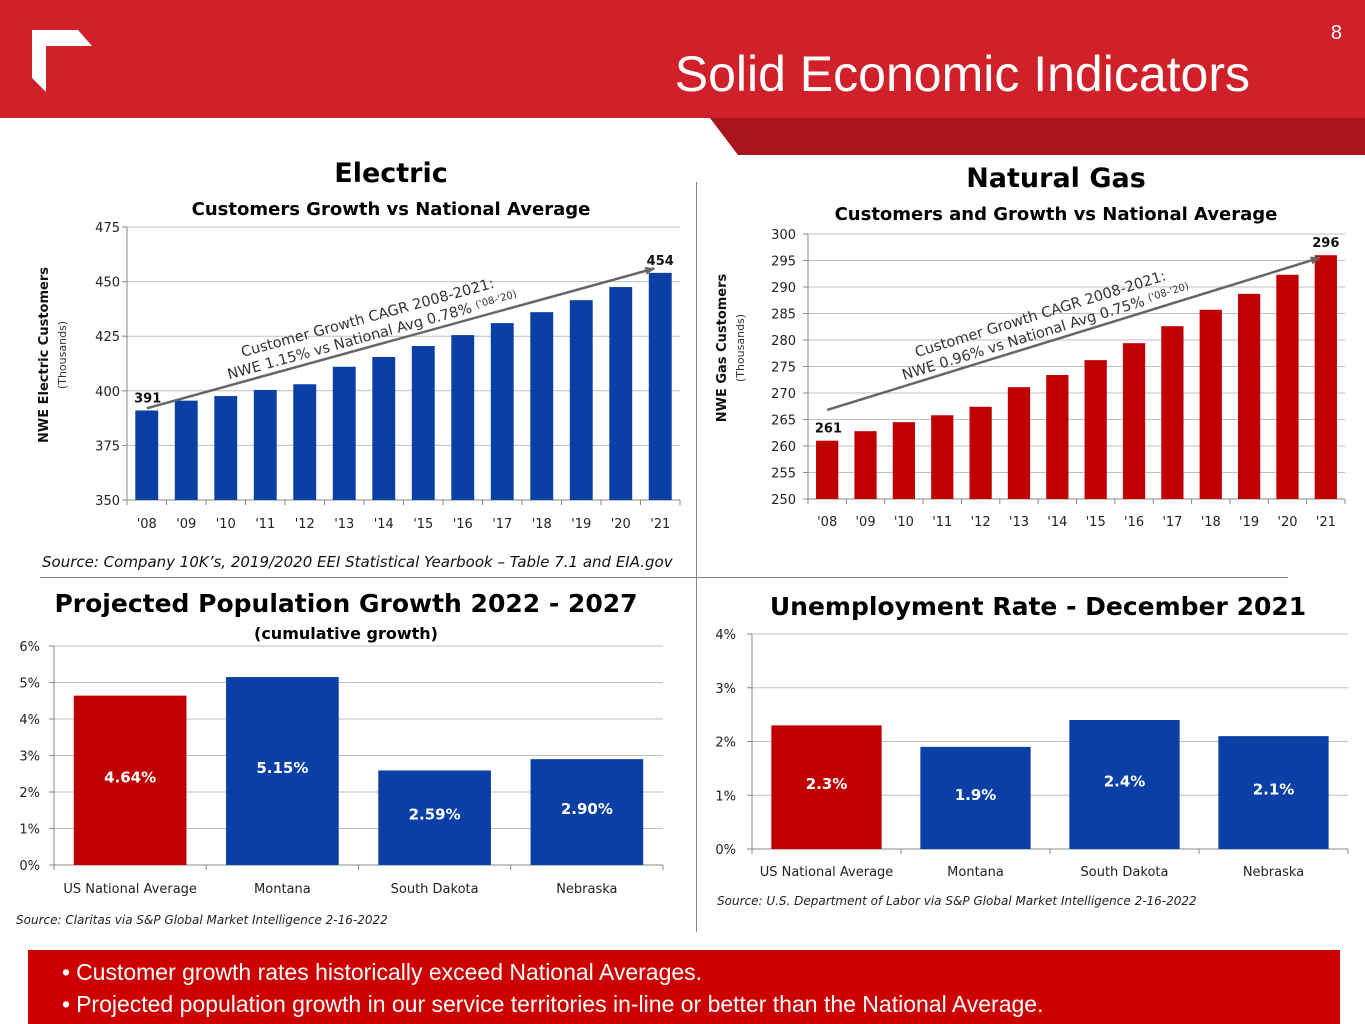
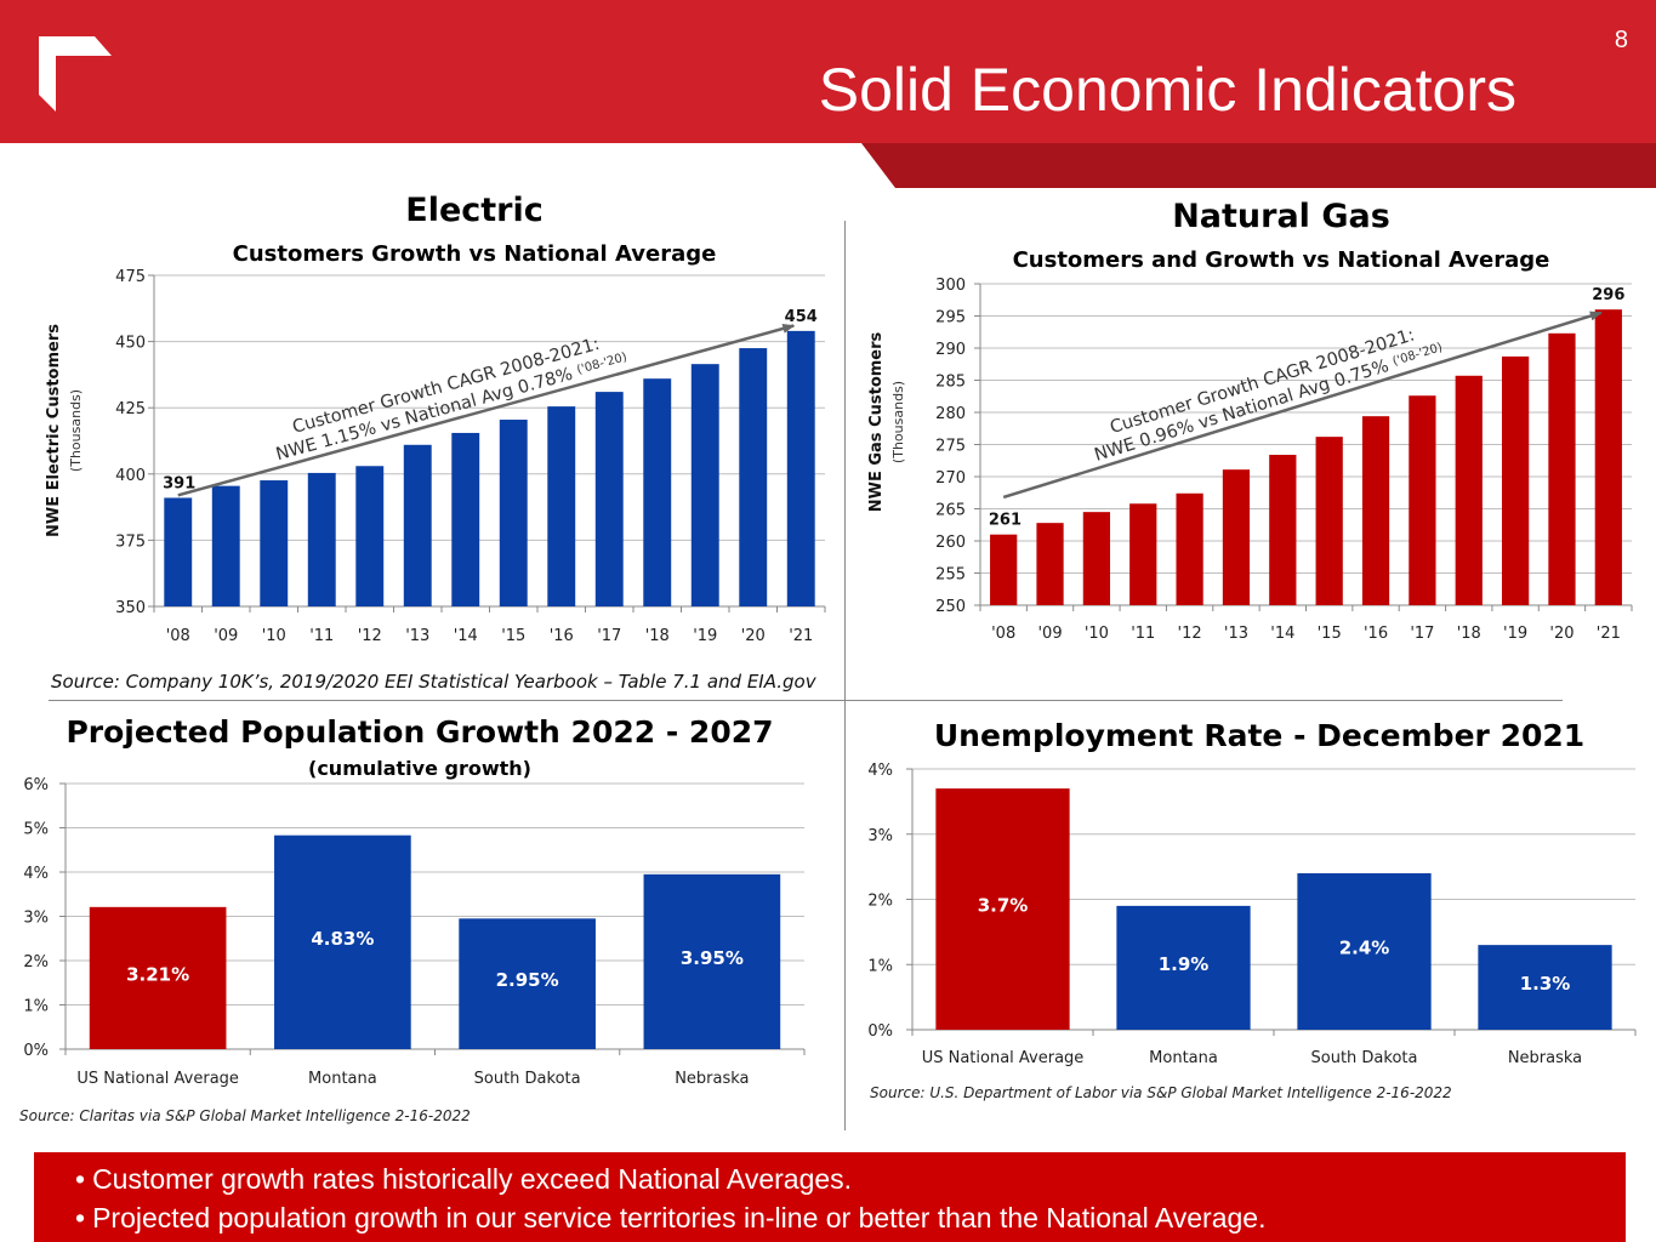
Projected Population Growth 2022 - 2027/US National Average: 4.64% -> 3.21%
Projected Population Growth 2022 - 2027/Montana: 5.15% -> 4.83%
Projected Population Growth 2022 - 2027/South Dakota: 2.59% -> 2.95%
Projected Population Growth 2022 - 2027/Nebraska: 2.90% -> 3.95%
Unemployment Rate - December 2021/US National Average: 2.3% -> 3.7%
Unemployment Rate - December 2021/Nebraska: 2.1% -> 1.3%
